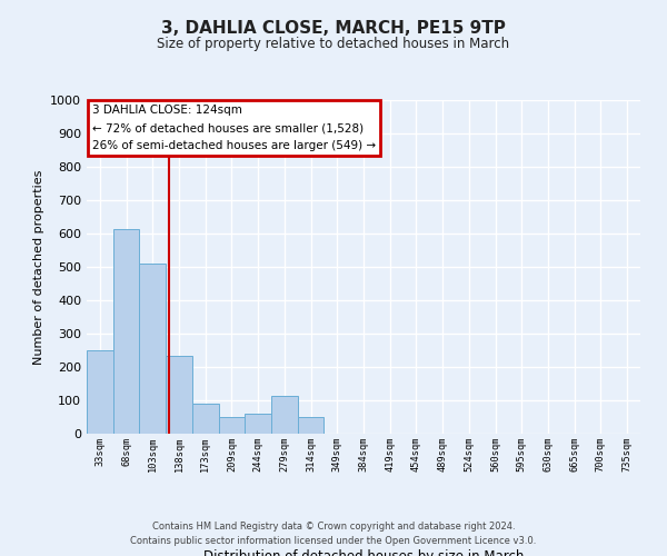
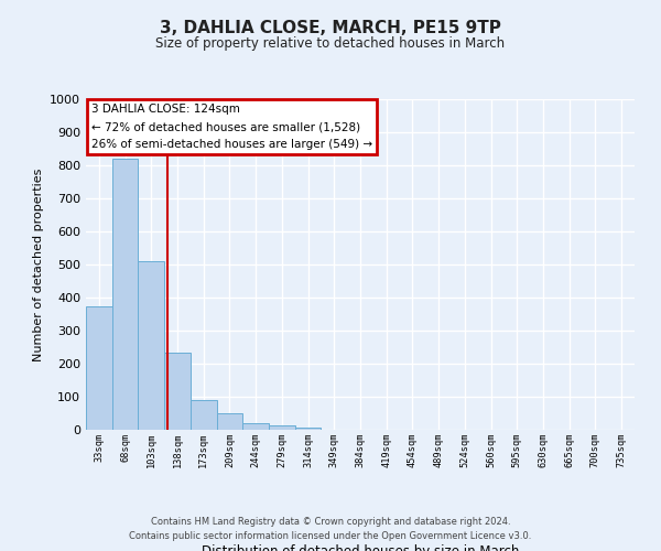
33sqm: 250 -> 375
68sqm: 615 -> 820
244sqm: 60 -> 20
279sqm: 115 -> 12
314sqm: 50 -> 8
